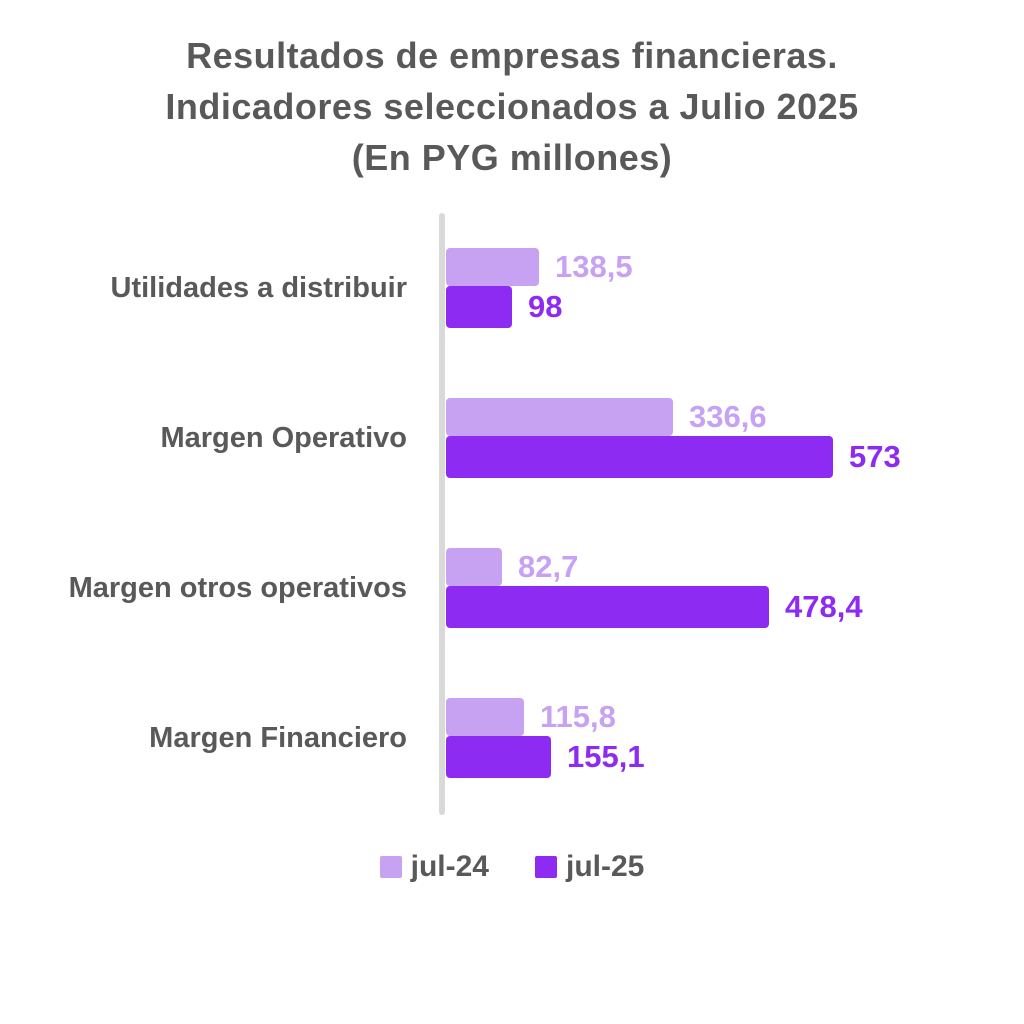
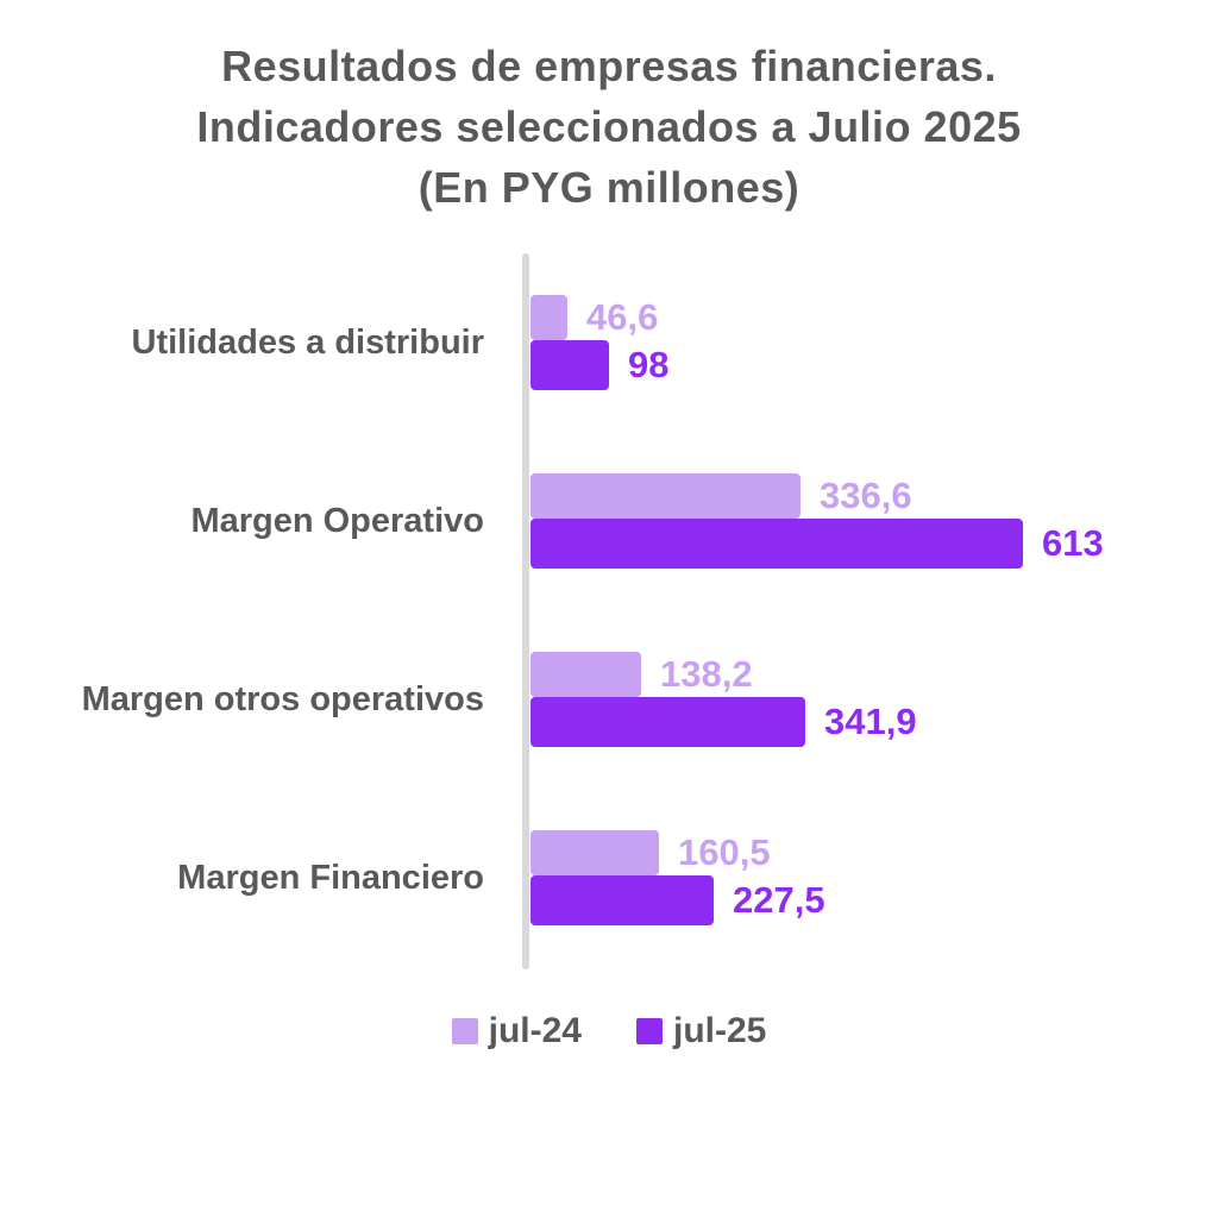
jul-24/Utilidades a distribuir: 138,5 -> 46,6
jul-25/Margen Operativo: 573 -> 613
jul-24/Margen otros operativos: 82,7 -> 138,2
jul-25/Margen otros operativos: 478,4 -> 341,9
jul-24/Margen Financiero: 115,8 -> 160,5
jul-25/Margen Financiero: 155,1 -> 227,5
